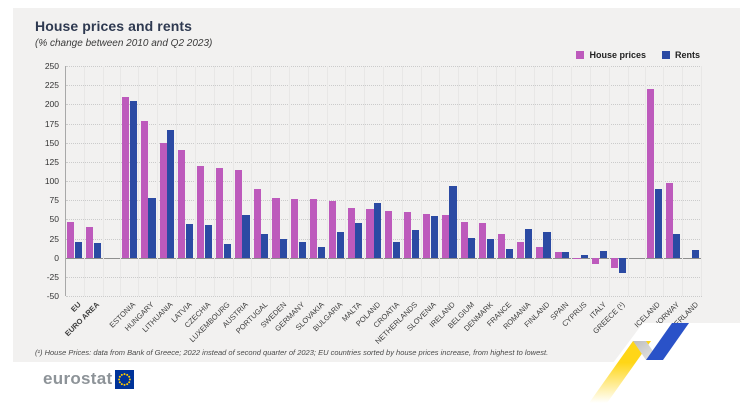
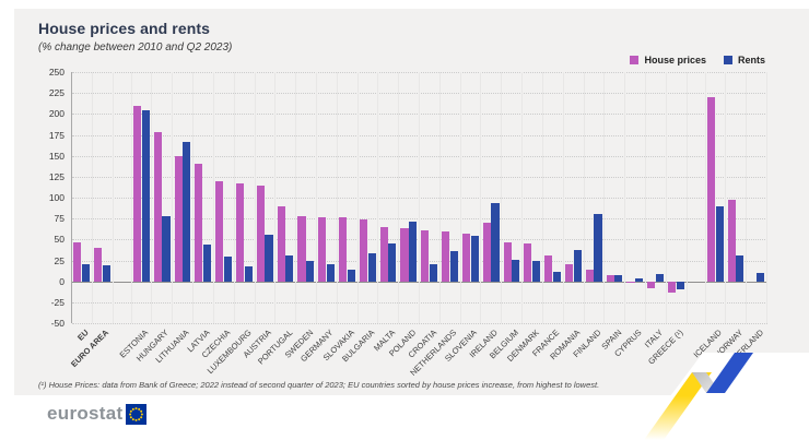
Rents/CZECHIA: 40 -> 30
House prices/IRELAND: 60 -> 70
Rents/FINLAND: 30 -> 80
Rents/GREECE (¹): -20 -> -10
